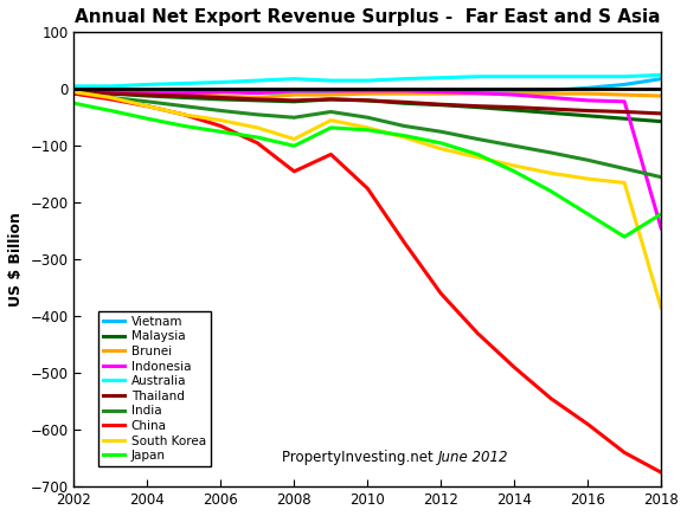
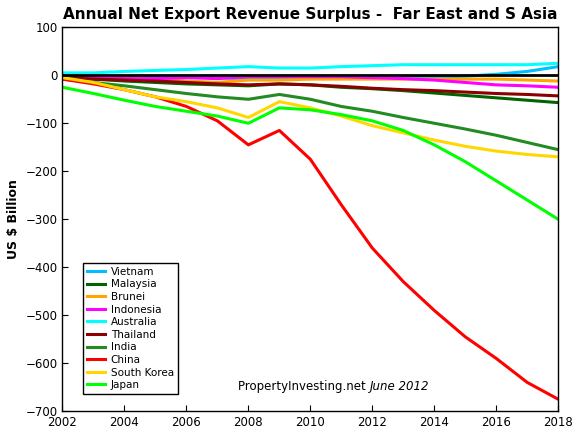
Indonesia/2018: -245 -> -25
South Korea/2018: -385 -> -170
Japan/2018: -220 -> -300
